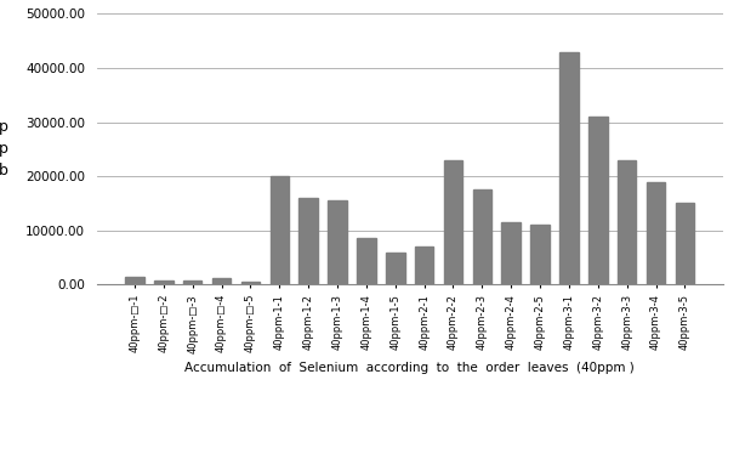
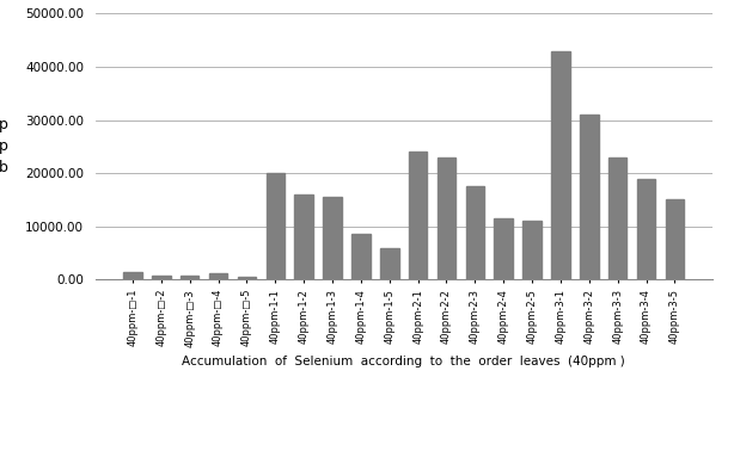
40ppm-2-1: 7000 -> 24000
